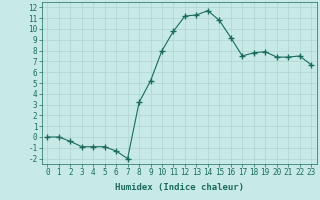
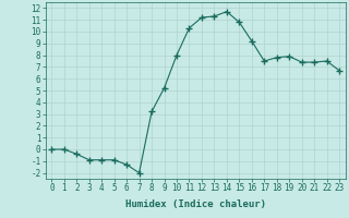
11: 9.8 -> 10.3
